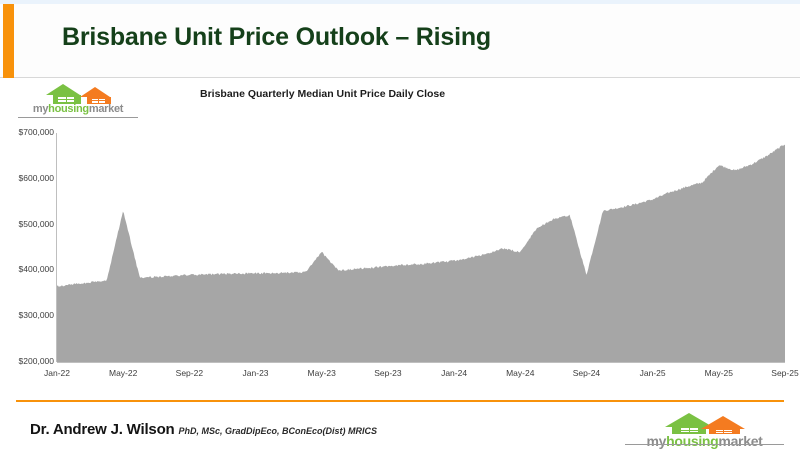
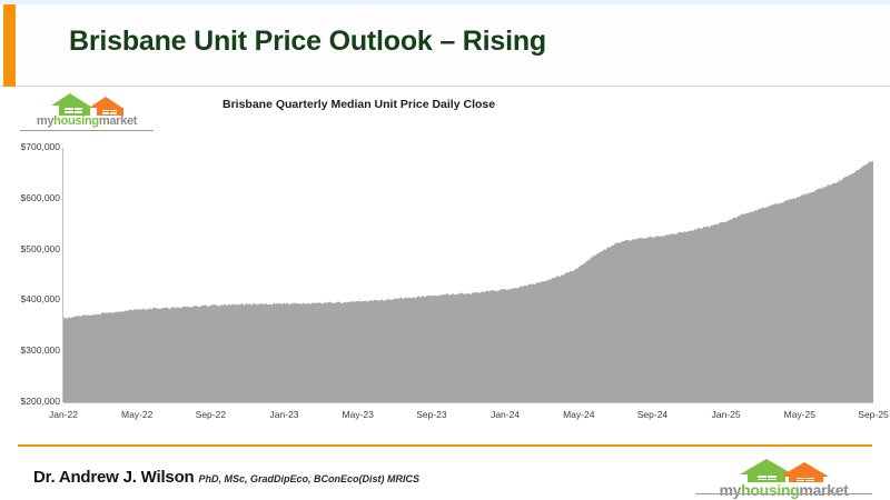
May-22: $530000 -> $380000
May-23: $440000 -> $400000
May-24: $440000 -> $460000
Sep-24: $390000 -> $520000
May-25: $630000 -> $600000
